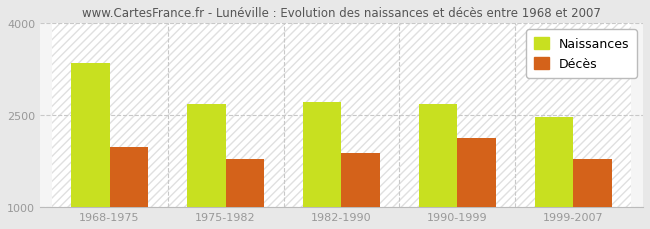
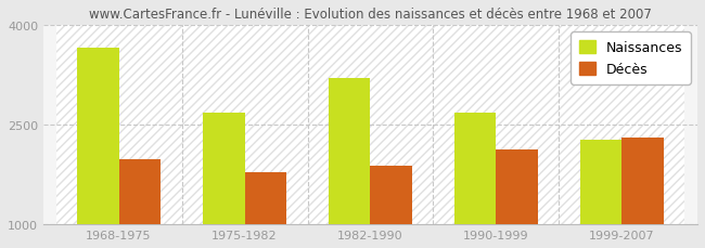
Naissances/1968-1975: 3350 -> 3660
Naissances/1982-1990: 2720 -> 3200
Naissances/1999-2007: 2460 -> 2280
Décès/1999-2007: 1780 -> 2300
